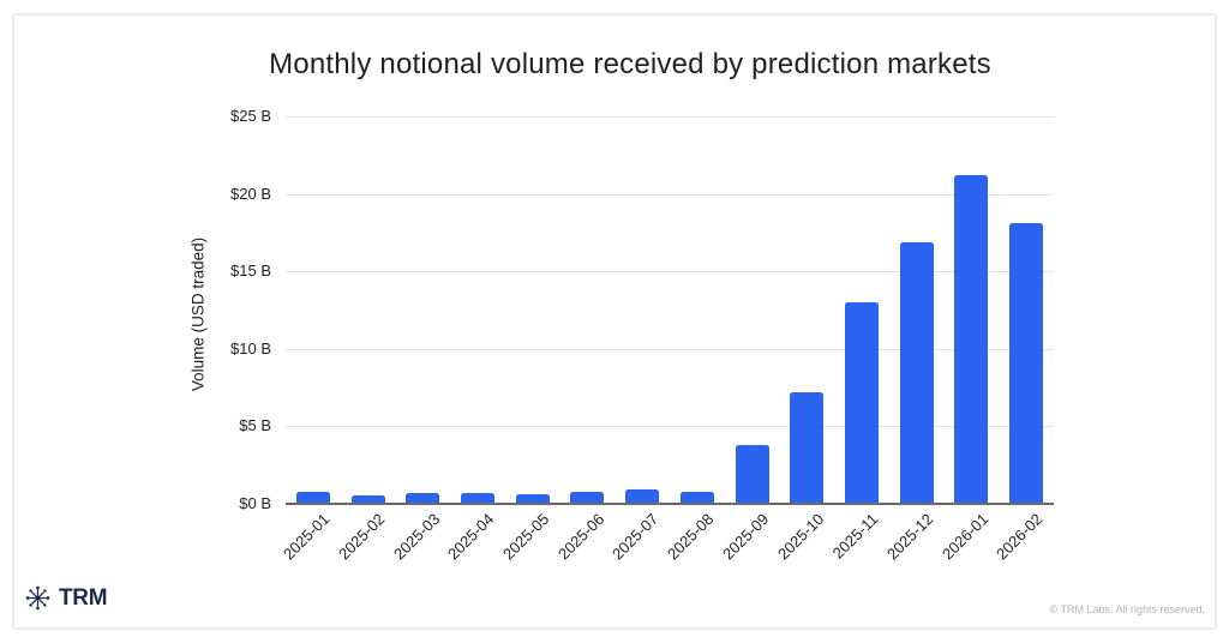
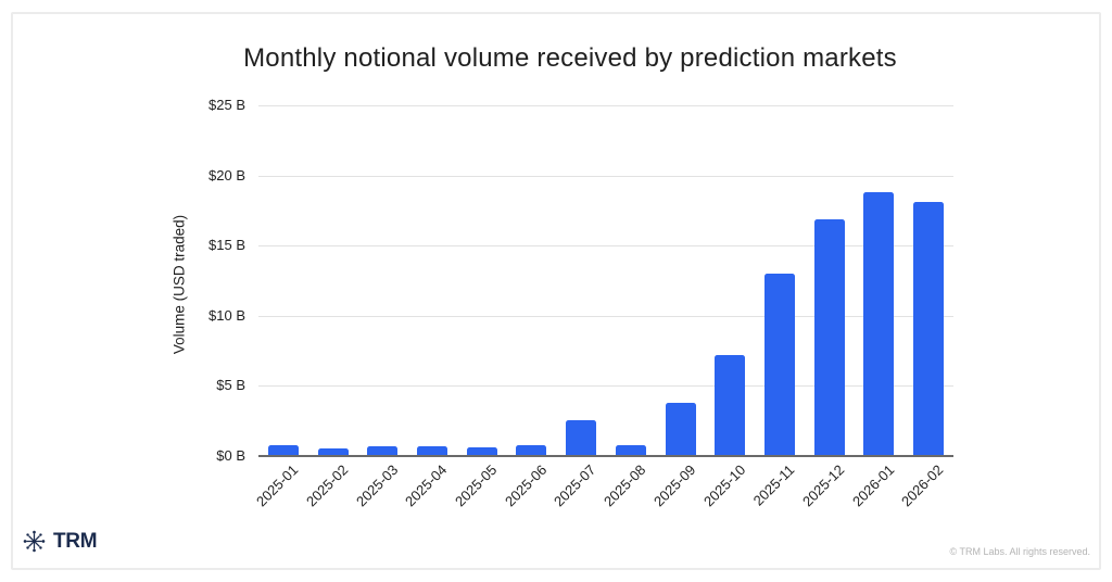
2025-07: $0.8B -> $2.5B
2026-01: $21.1B -> $18.7B
